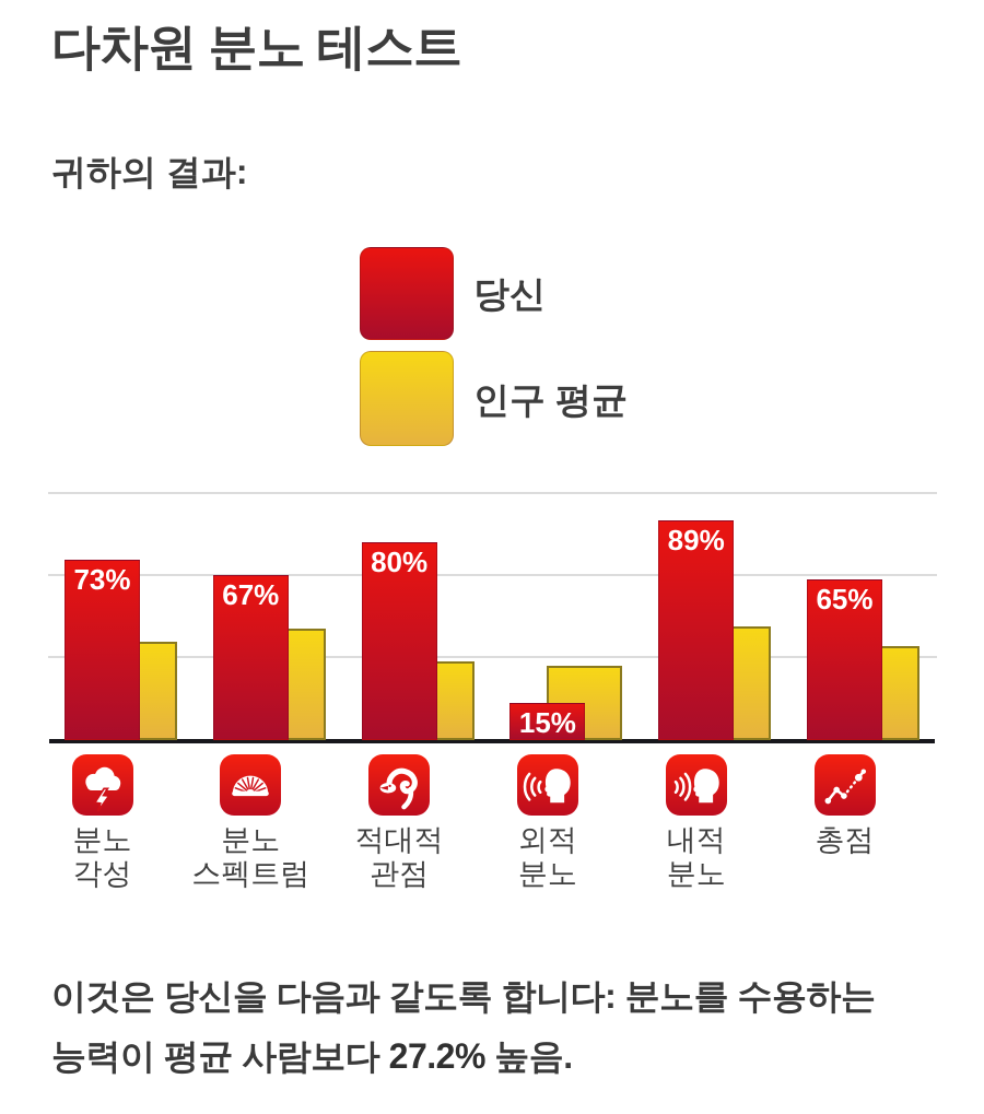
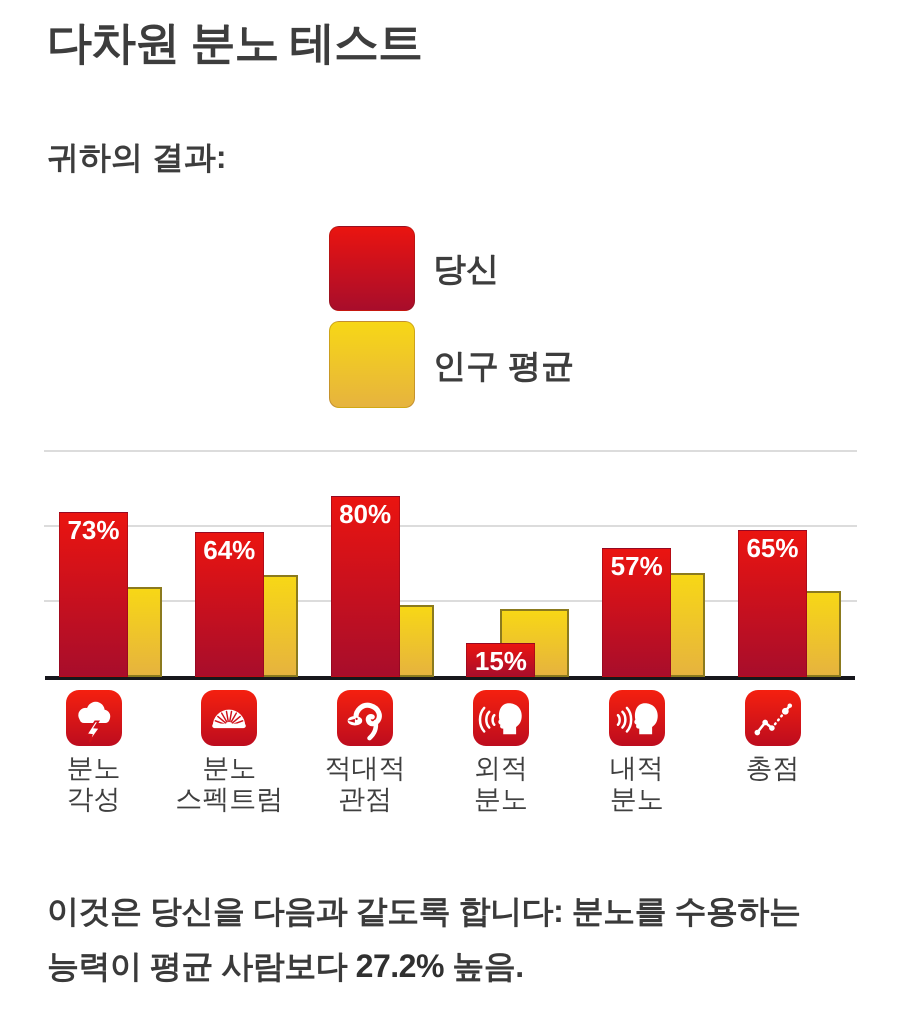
당신/분노 스펙트럼: 67% -> 64%
당신/내적 분노: 89% -> 57%
